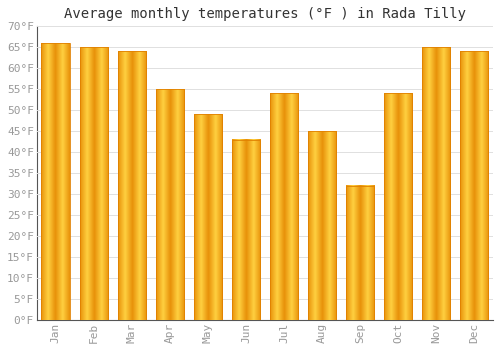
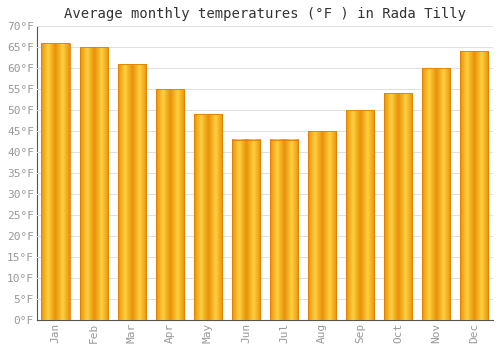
Mar: 64°F -> 61°F
Jul: 54°F -> 43°F
Sep: 32°F -> 50°F
Nov: 65°F -> 60°F
